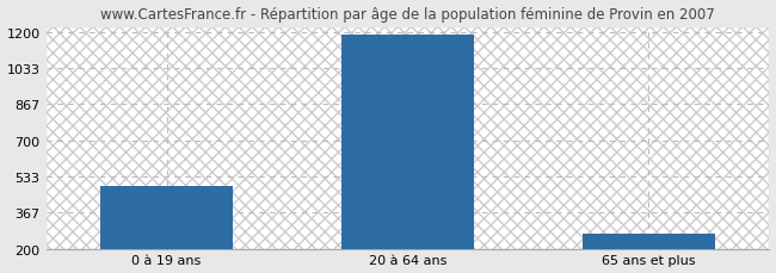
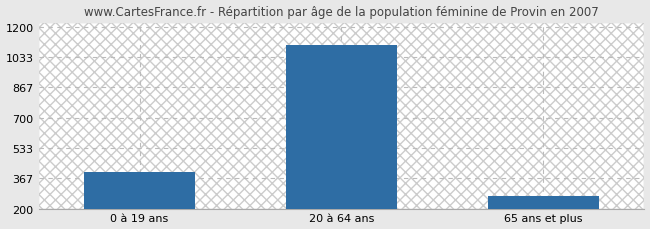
0 à 19 ans: 490 -> 400
20 à 64 ans: 1180 -> 1100
